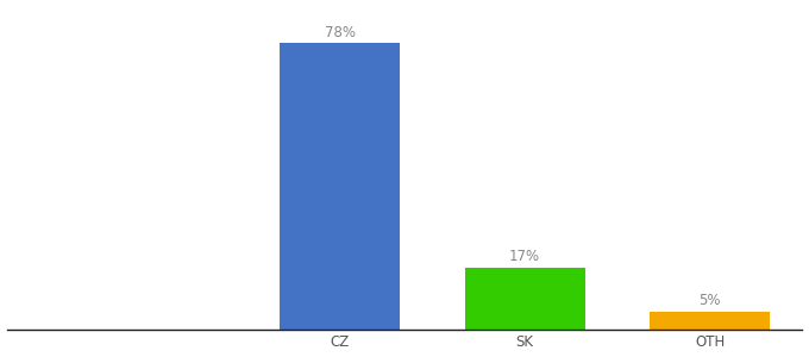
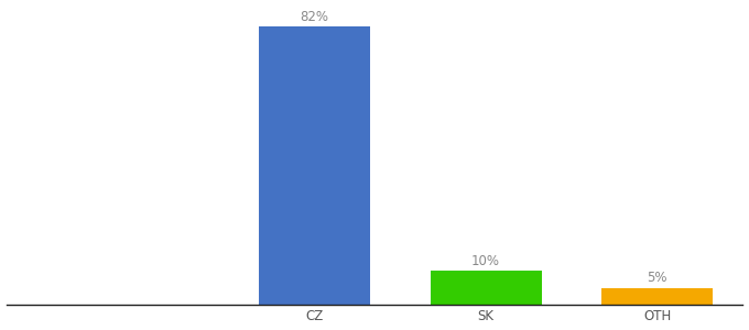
CZ: 78% -> 82%
SK: 17% -> 10%
